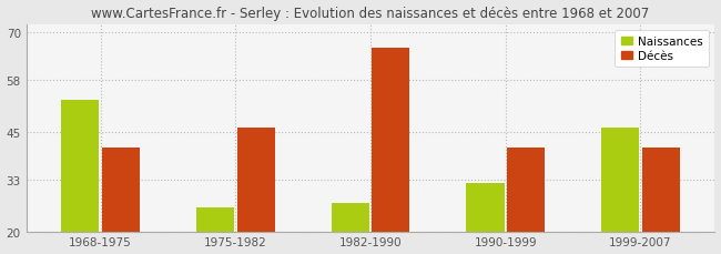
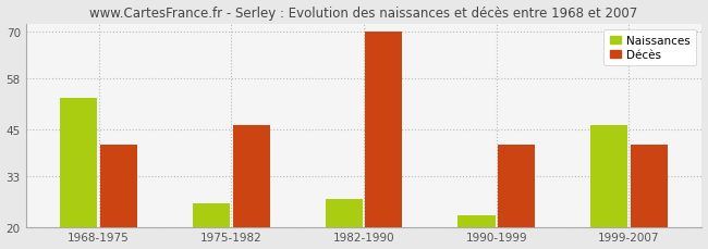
Décès/1982-1990: 66 -> 70
Naissances/1990-1999: 32 -> 23
